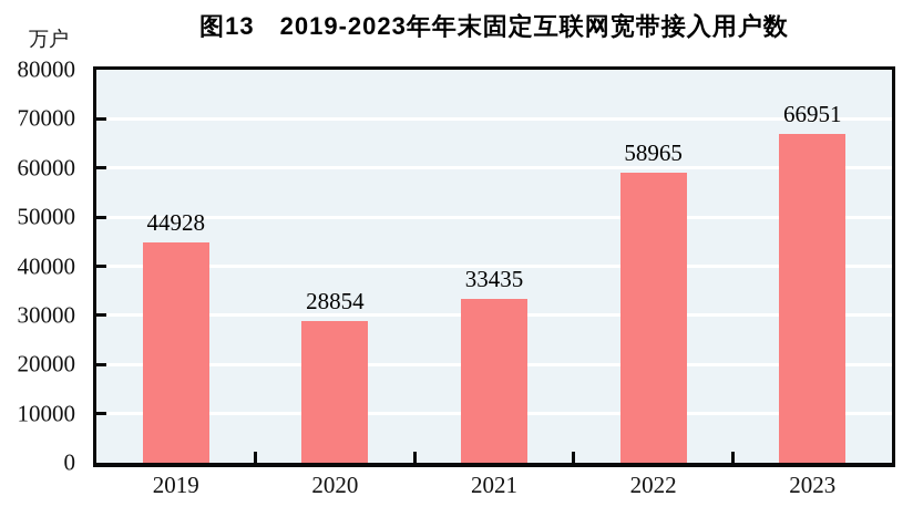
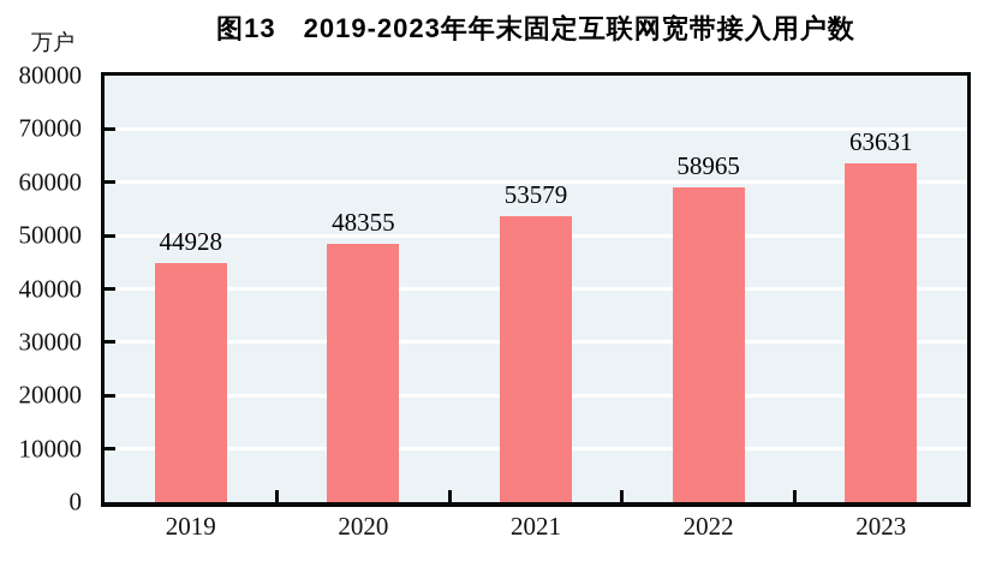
2020: 28854 -> 48355
2021: 33435 -> 53579
2023: 66951 -> 63631
